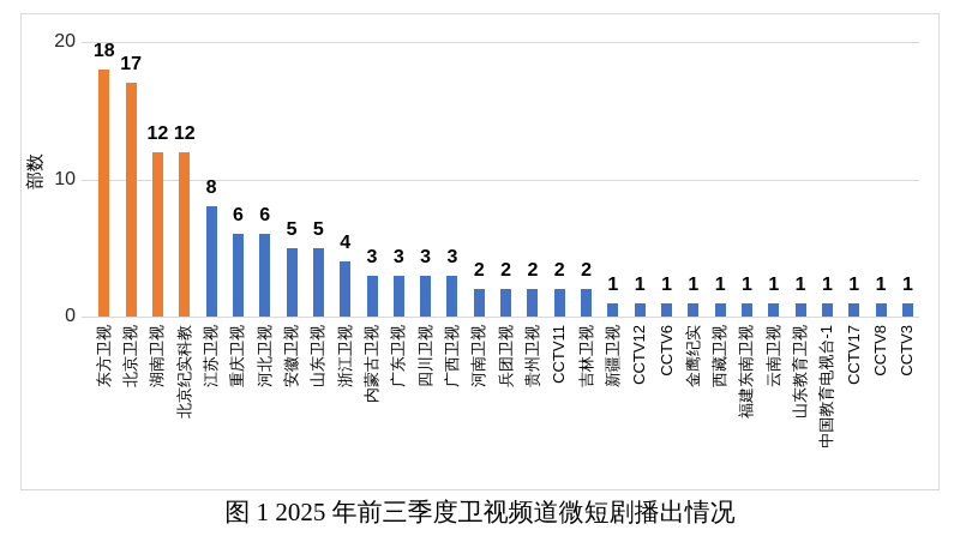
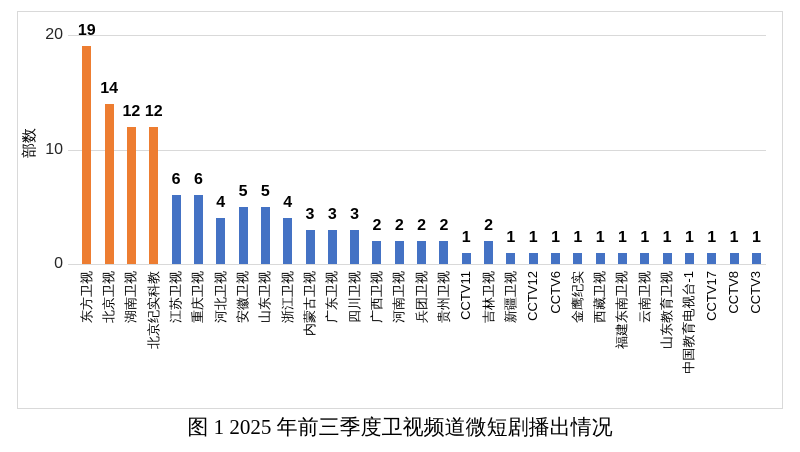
东方卫视: 18 -> 19
北京卫视: 17 -> 14
江苏卫视: 8 -> 6
河北卫视: 6 -> 4
广西卫视: 3 -> 2
CCTV11: 2 -> 1
